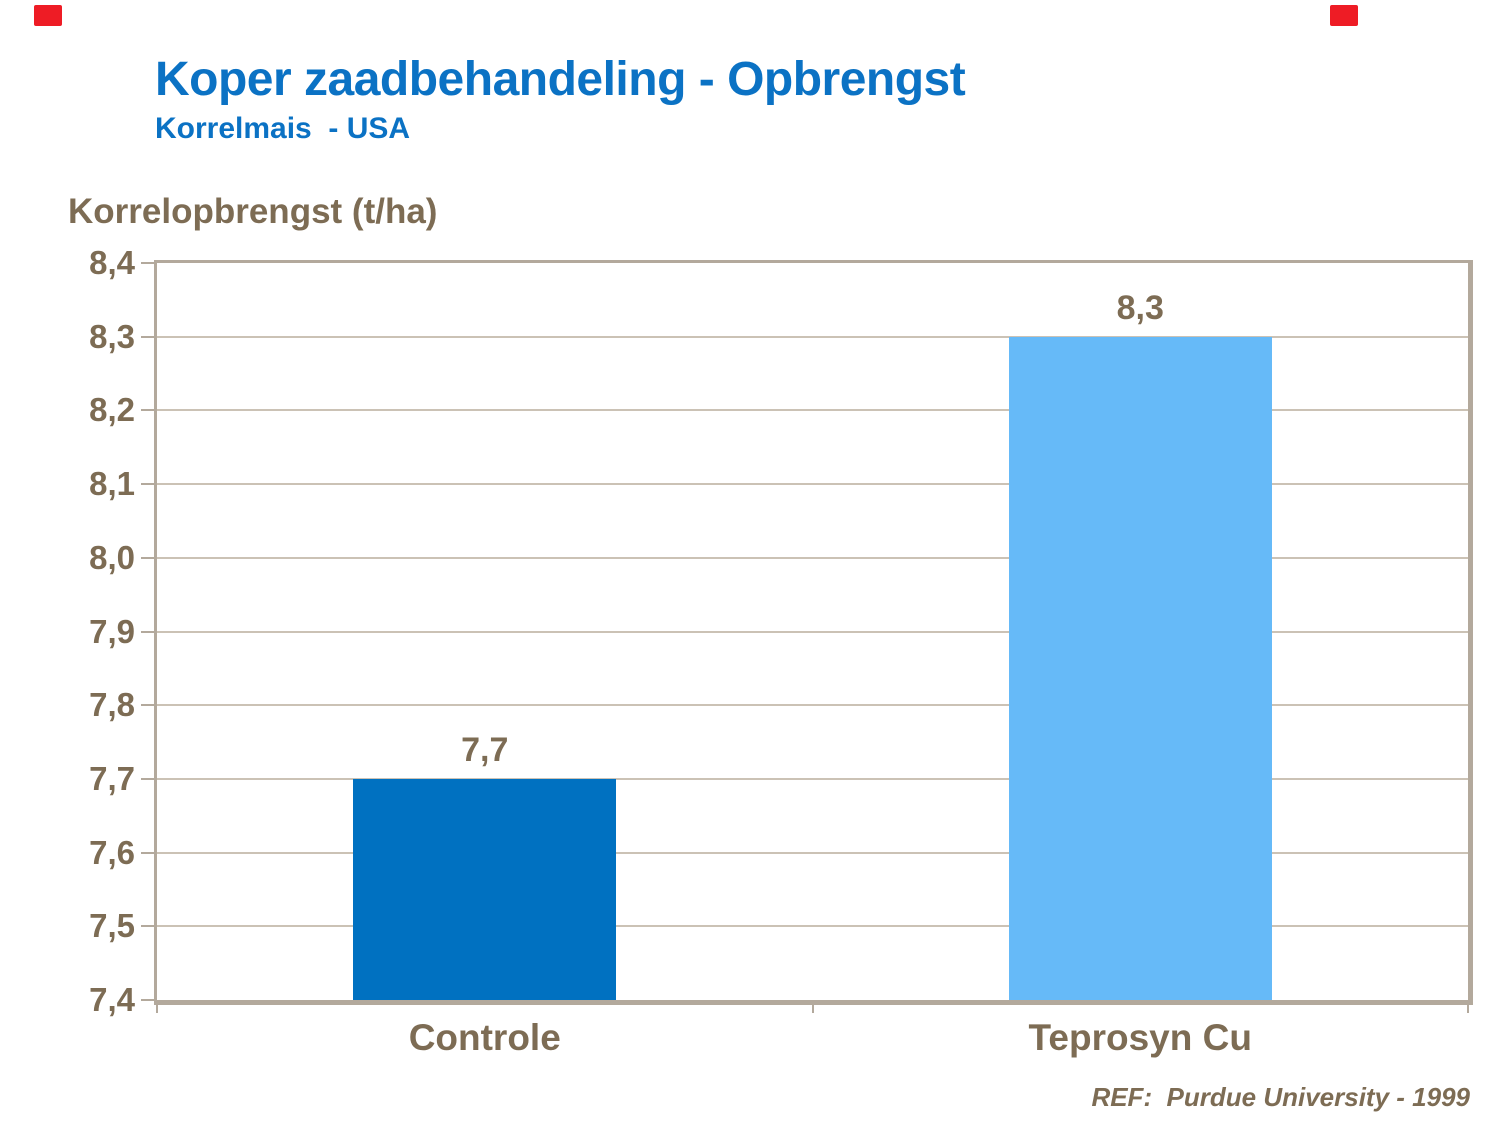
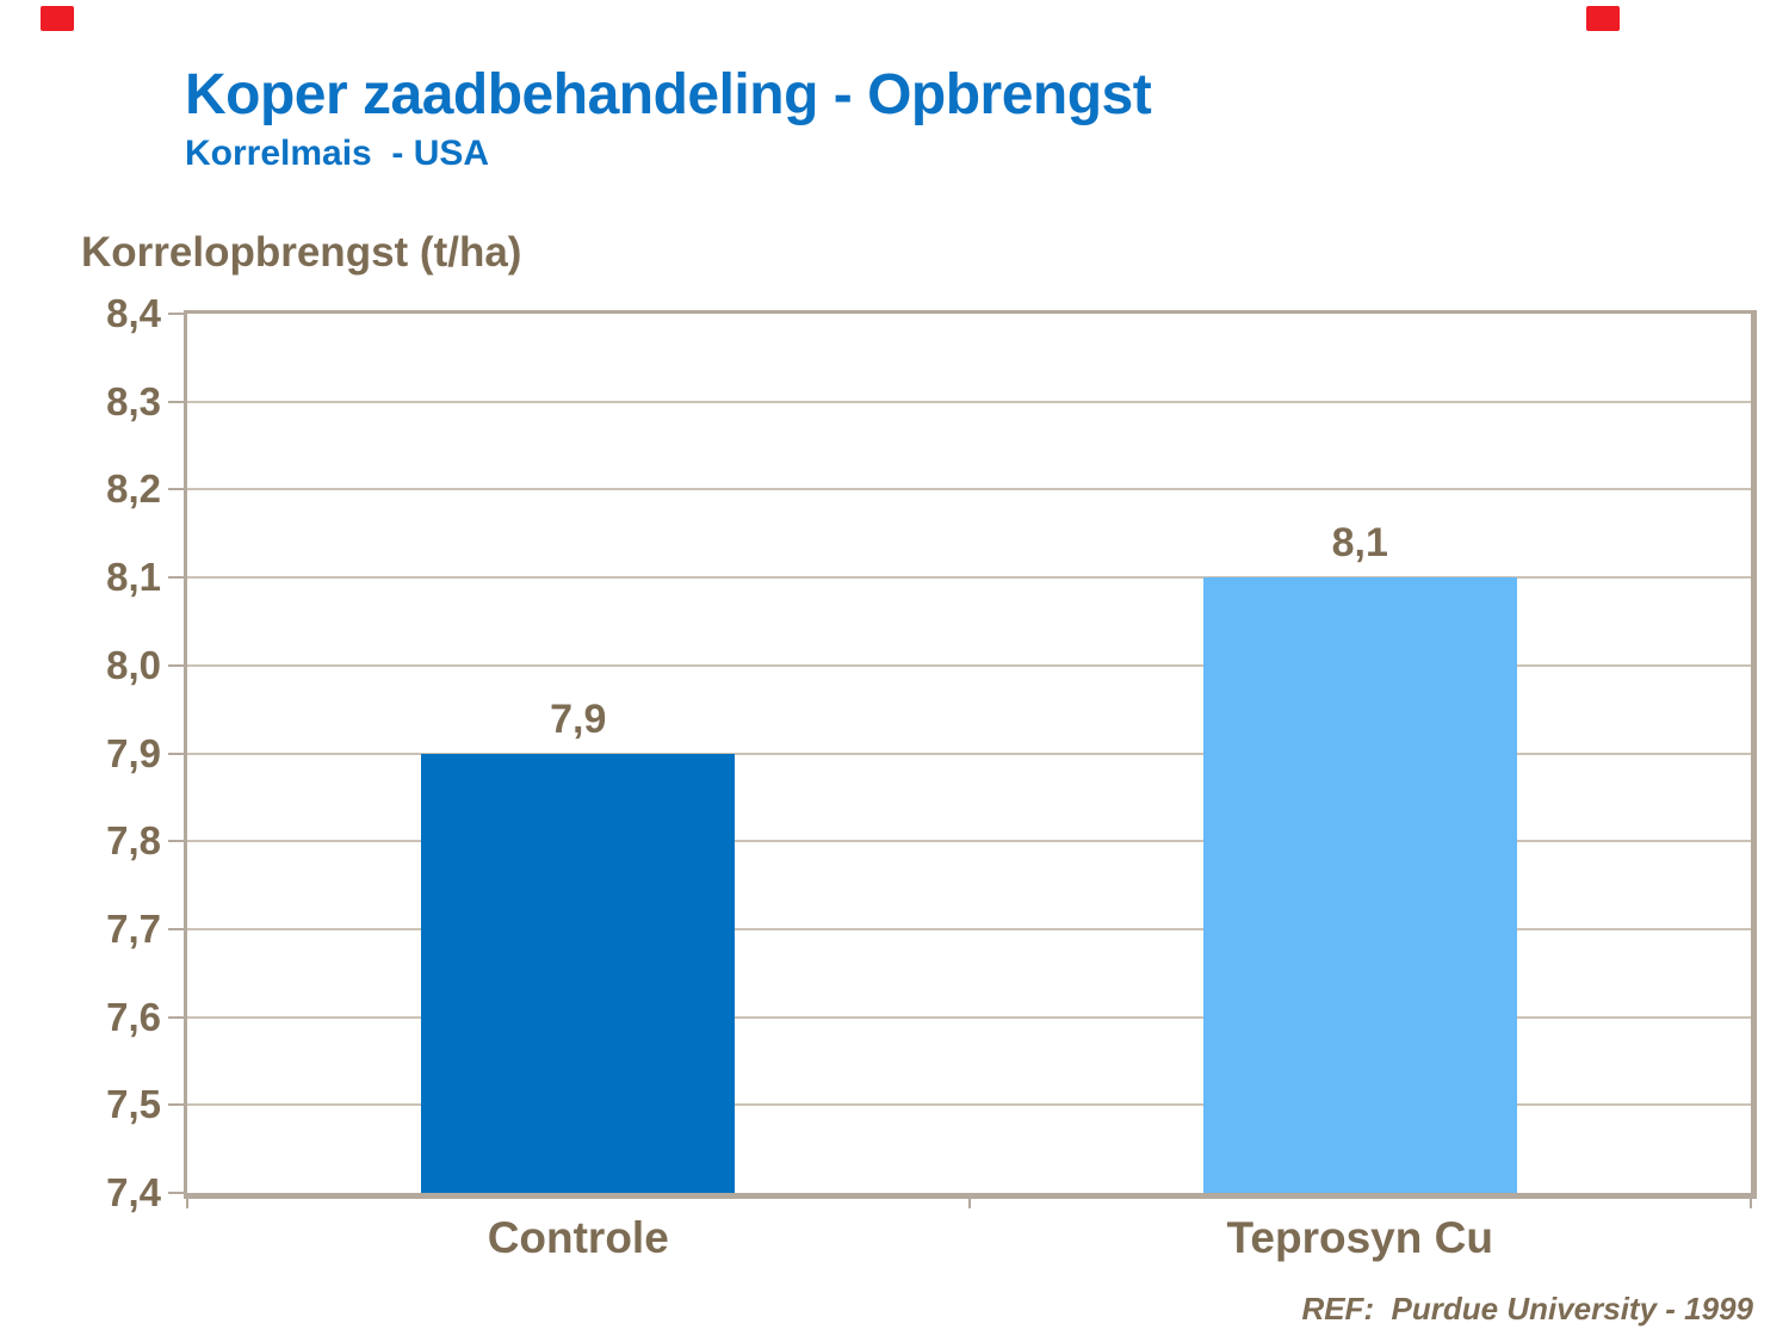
Controle: 7,7 -> 7,9
Teprosyn Cu: 8,3 -> 8,1
